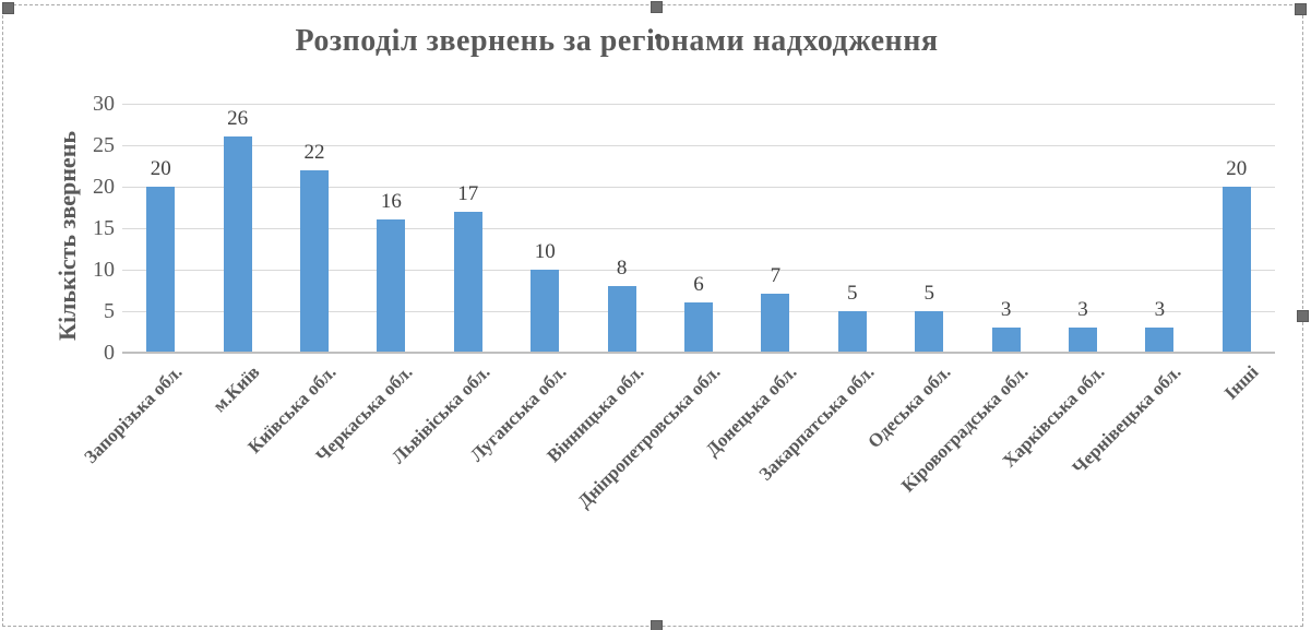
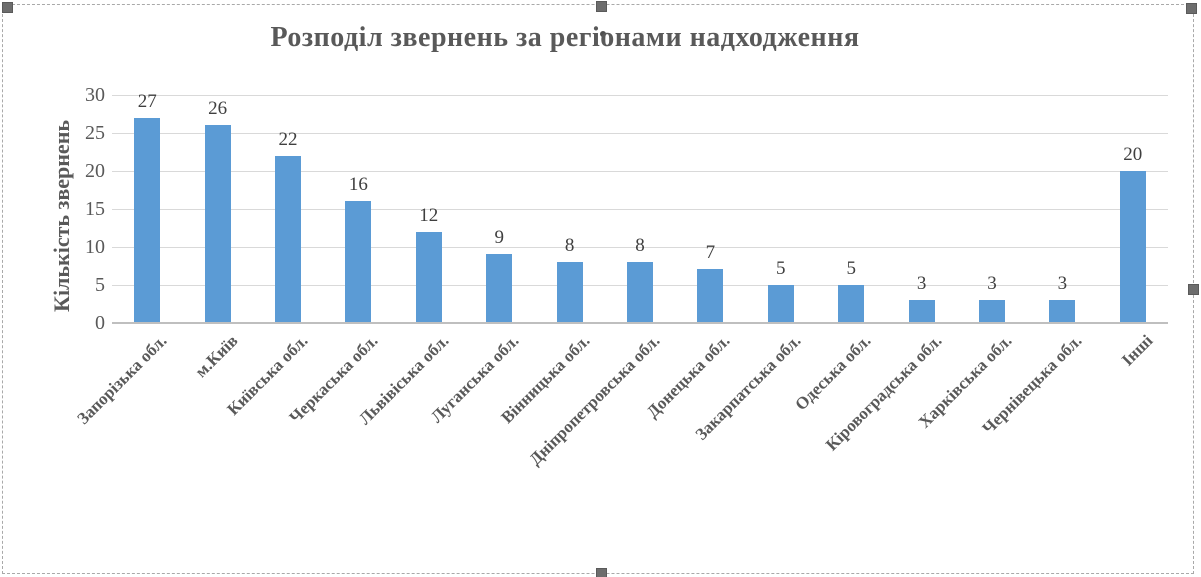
Запорізька обл.: 20 -> 27
Львівіська обл.: 17 -> 12
Луганська обл.: 10 -> 9
Дніпропетровська обл.: 6 -> 8
